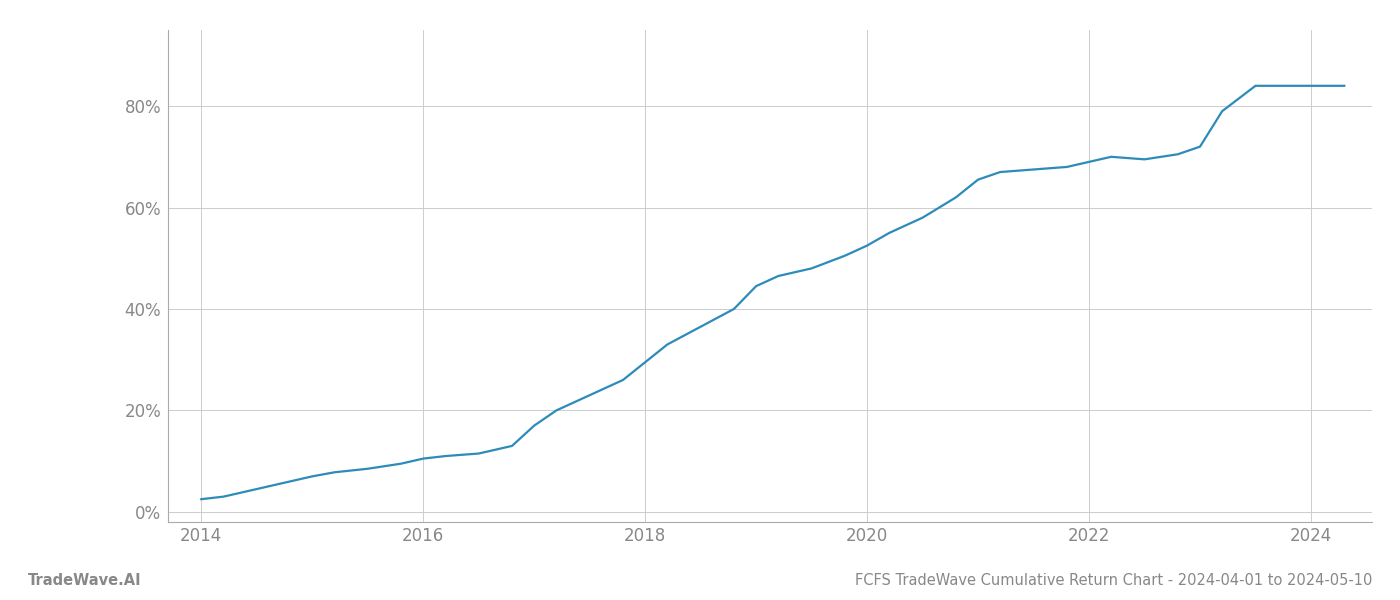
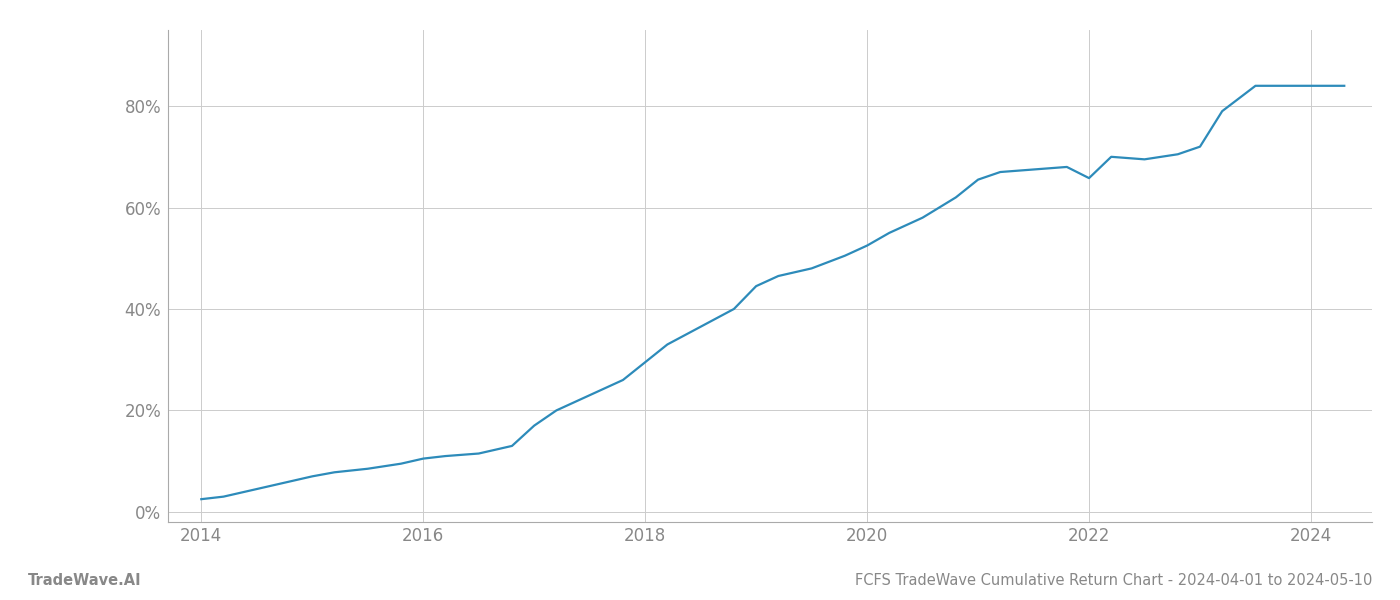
2022: 69.0% -> 65.8%
